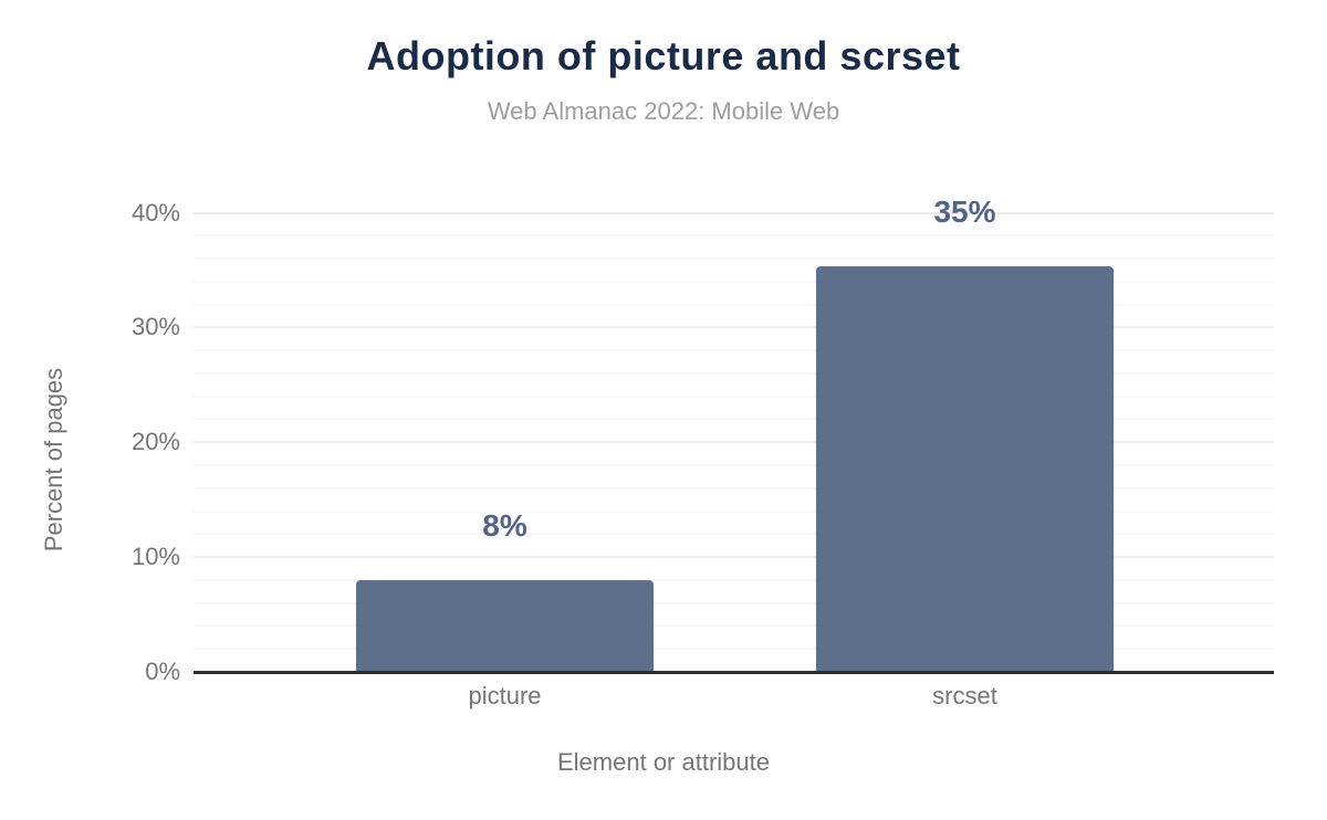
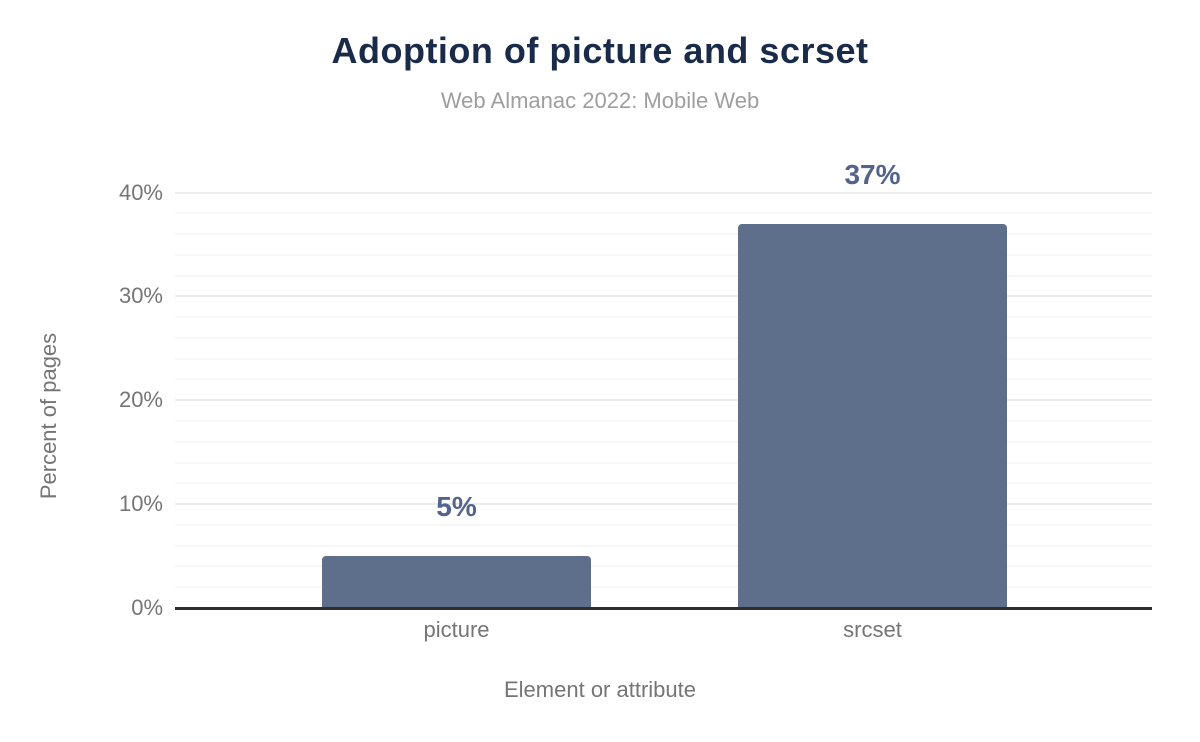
picture: 8% -> 5%
srcset: 35% -> 37%
